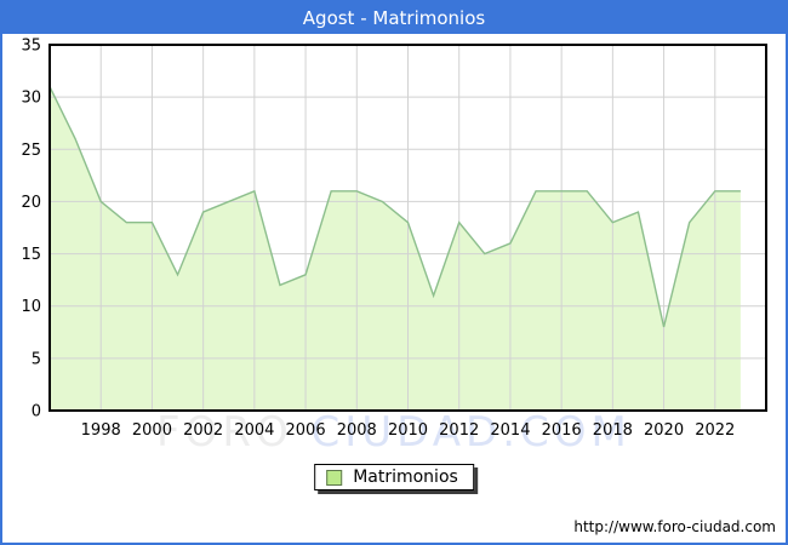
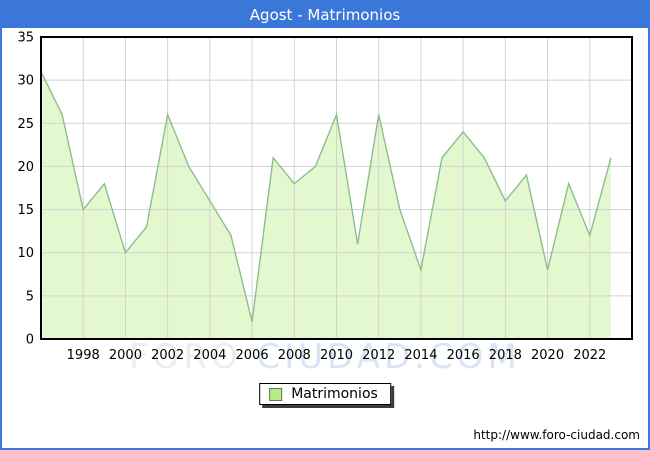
1998: 20 -> 15
2000: 18 -> 10
2002: 19 -> 26
2004: 21 -> 16
2006: 13 -> 2
2008: 21 -> 18
2010: 18 -> 26
2012: 18 -> 26
2014: 16 -> 8
2016: 21 -> 24
2018: 18 -> 16
2022: 21 -> 12
